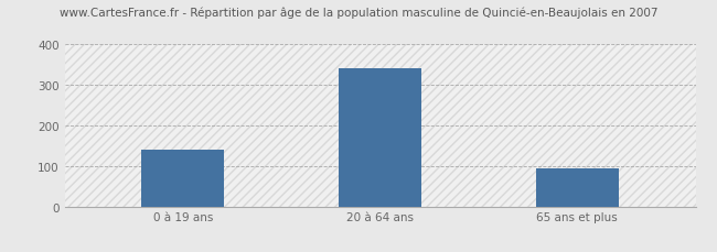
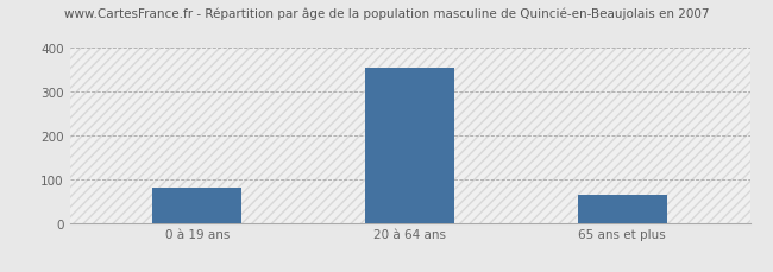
0 à 19 ans: 140 -> 80
20 à 64 ans: 340 -> 355
65 ans et plus: 93 -> 65
